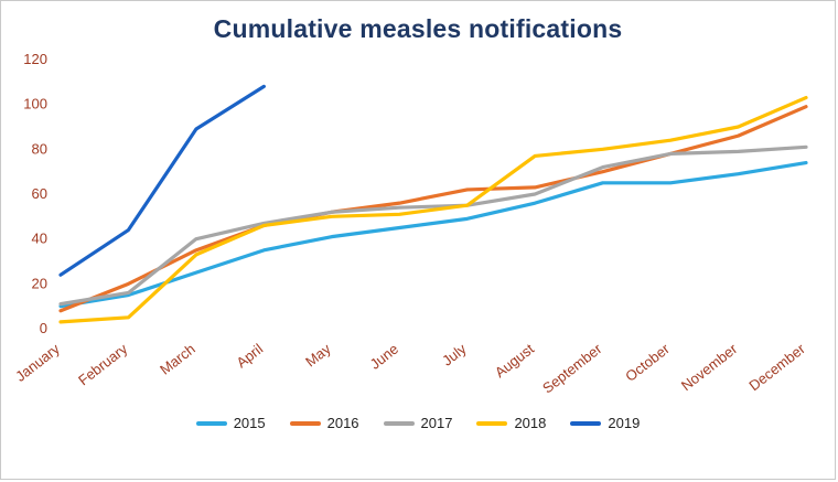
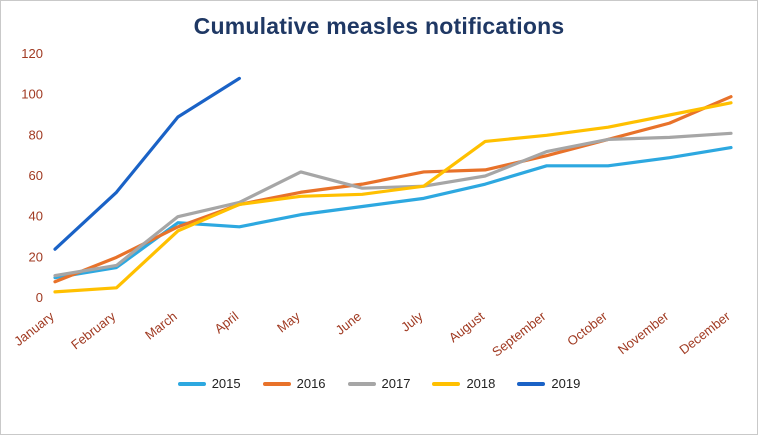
2019/February: 44 -> 52
2015/March: 25 -> 37
2017/May: 52 -> 62
2018/December: 103 -> 96
